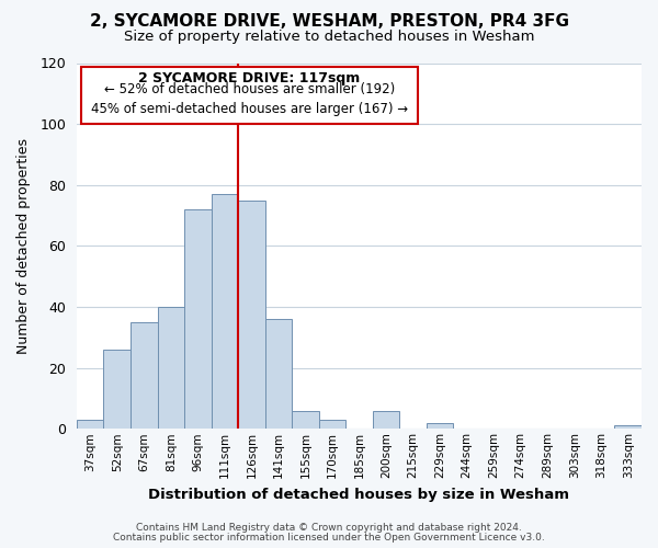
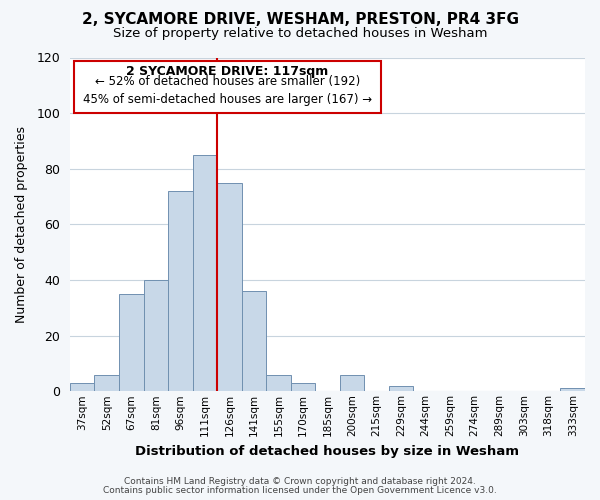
52sqm: 26 -> 6
111sqm: 77 -> 85
